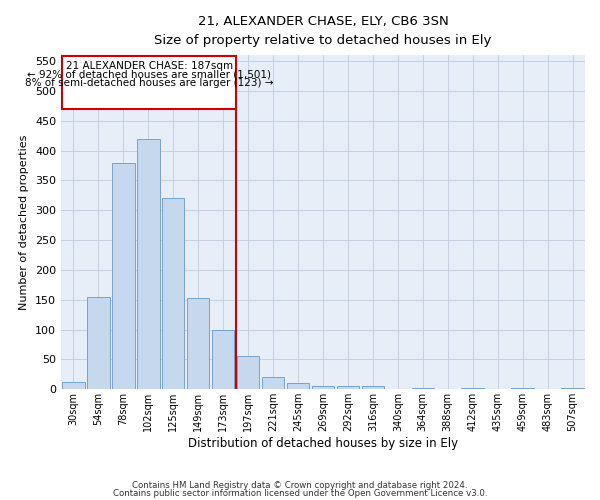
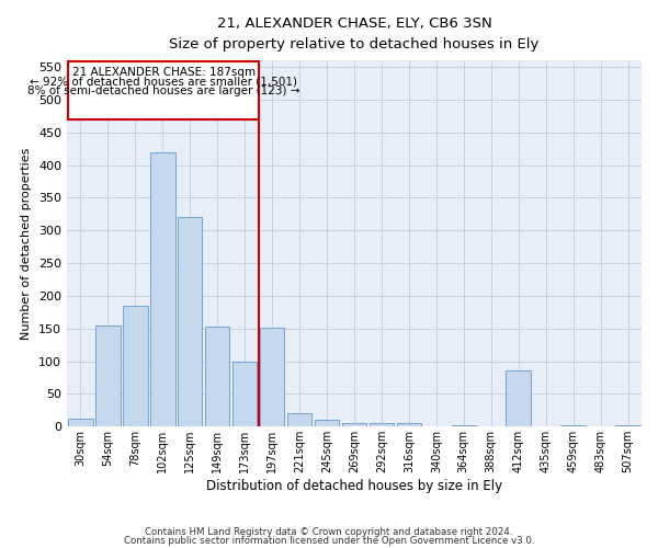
78sqm: 380 -> 184
197sqm: 55 -> 152
412sqm: 3 -> 86
